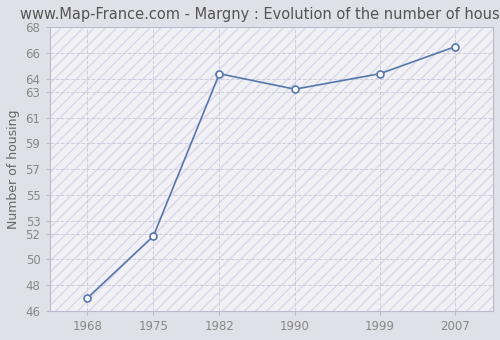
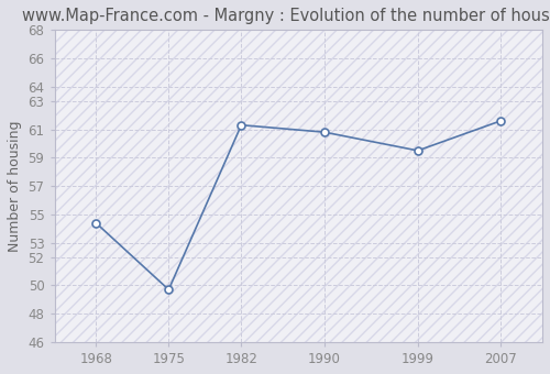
1968: 47.0 -> 54.4
1975: 51.8 -> 49.7
1982: 64.4 -> 61.3
1990: 63.2 -> 60.8
1999: 64.4 -> 59.5
2007: 66.5 -> 61.6
